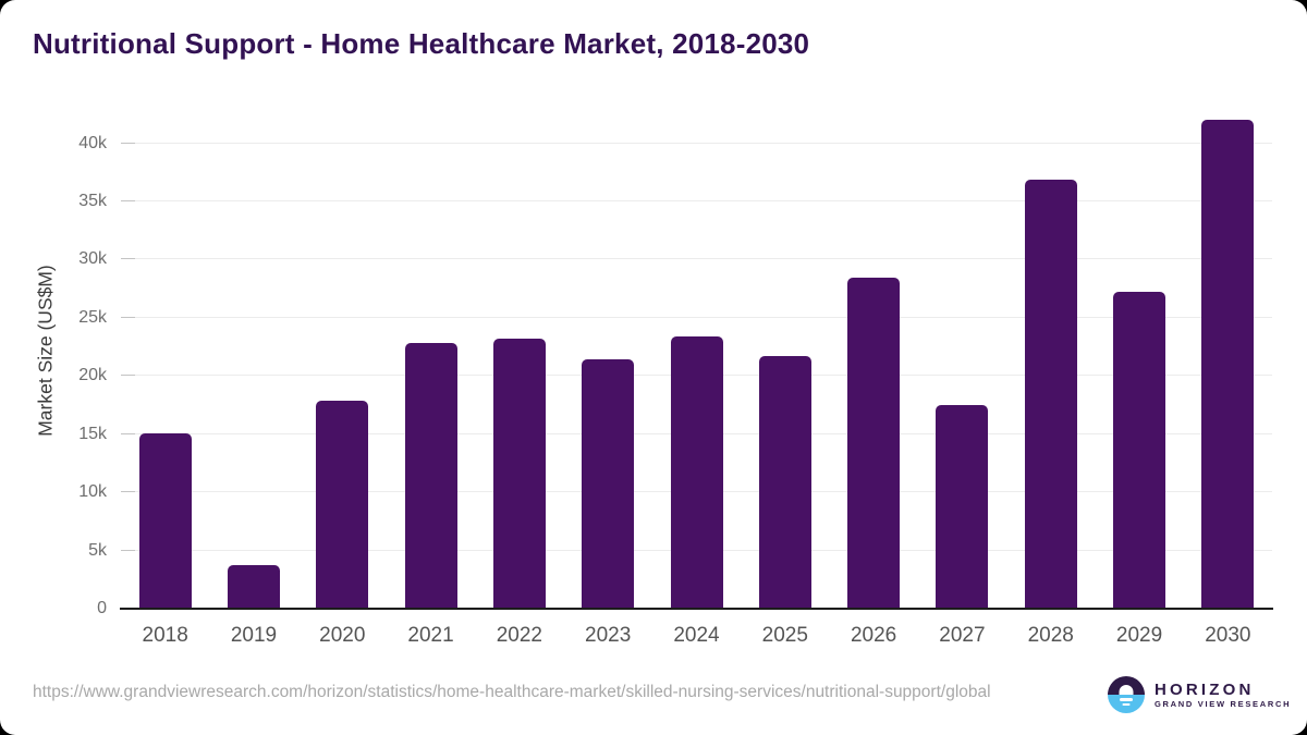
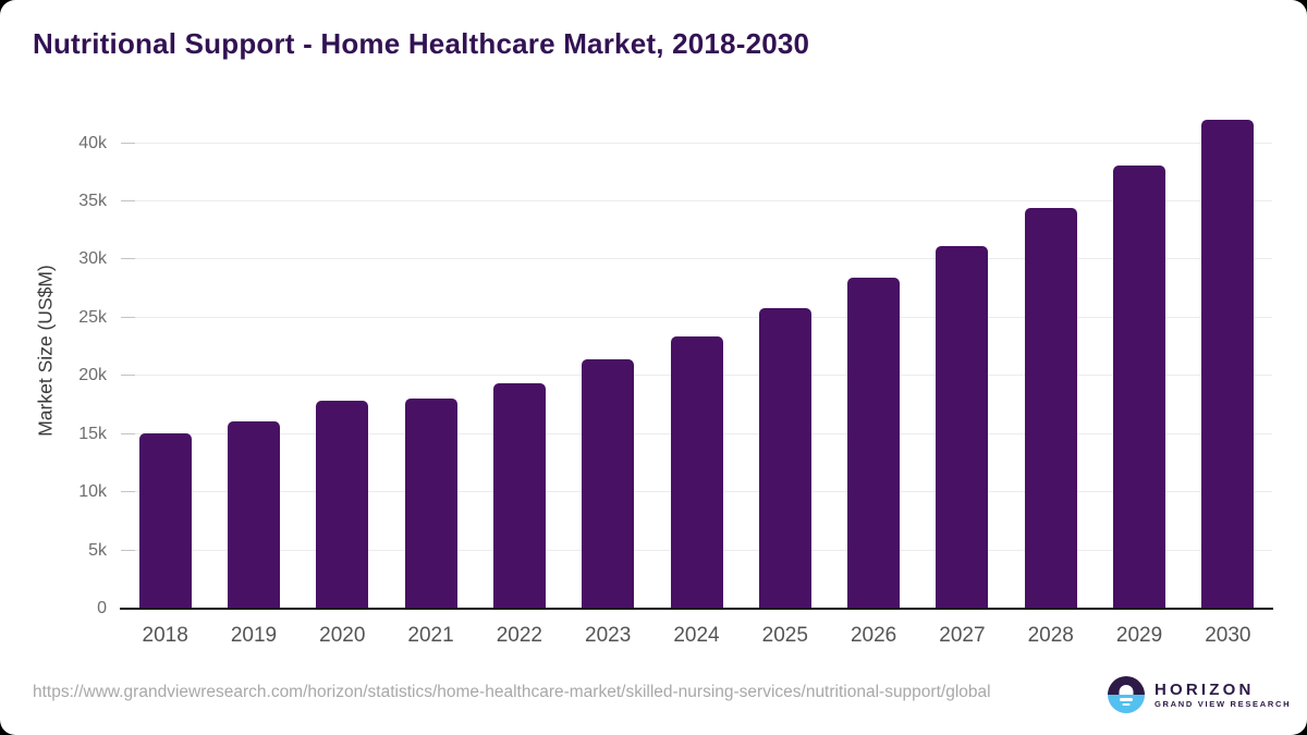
2019: 3.7k -> 16.1k
2021: 22.8k -> 18.1k
2022: 23.2k -> 19.4k
2025: 21.7k -> 25.8k
2027: 17.5k -> 31.2k
2028: 36.9k -> 34.4k
2029: 27.2k -> 38.1k
